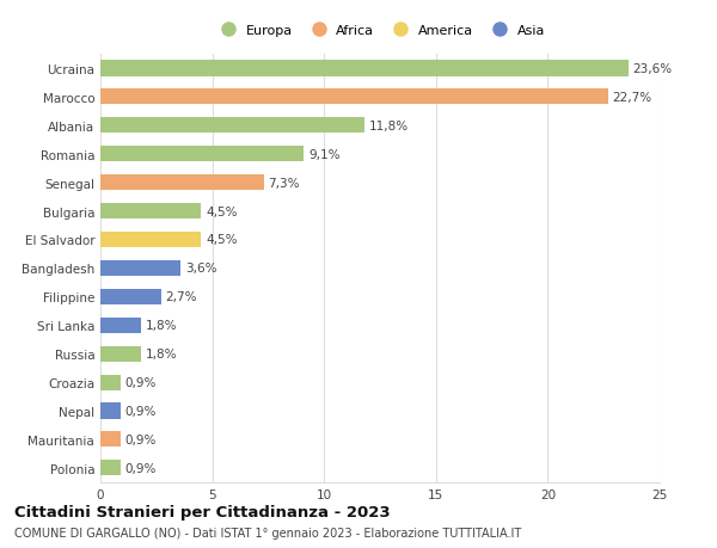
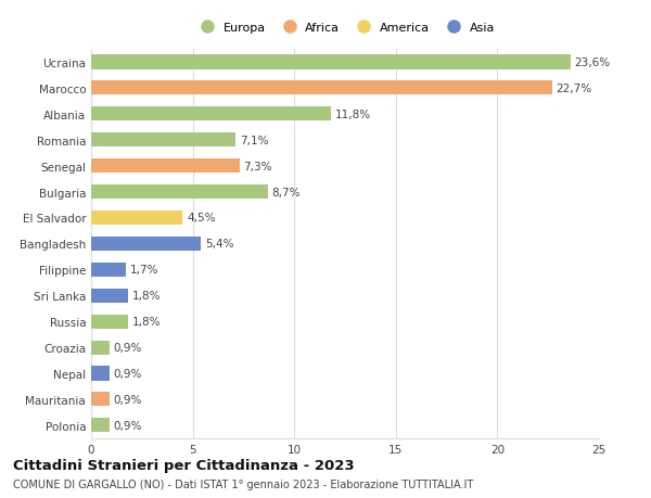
Romania: 9,1% -> 7,1%
Bulgaria: 4,5% -> 8,7%
Bangladesh: 3,6% -> 5,4%
Filippine: 2,7% -> 1,7%
